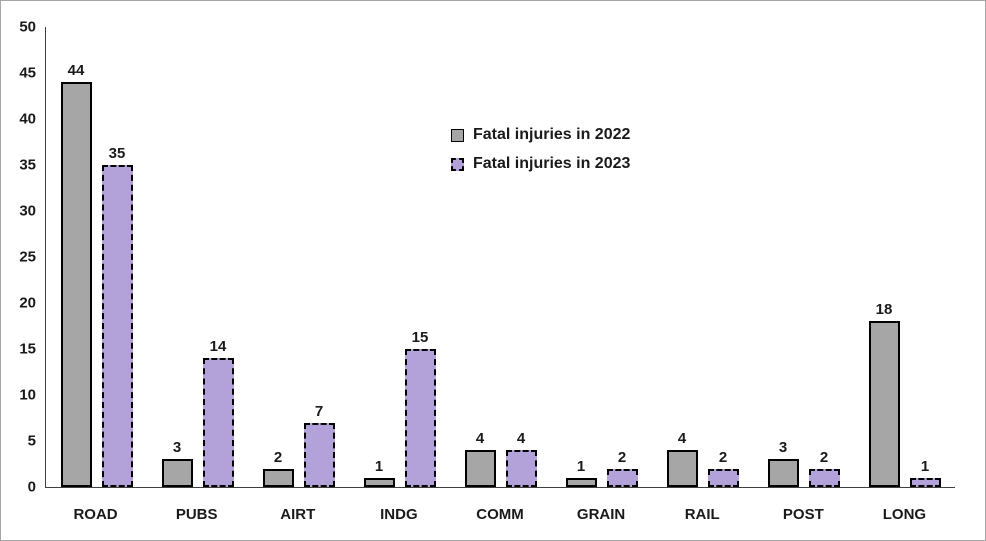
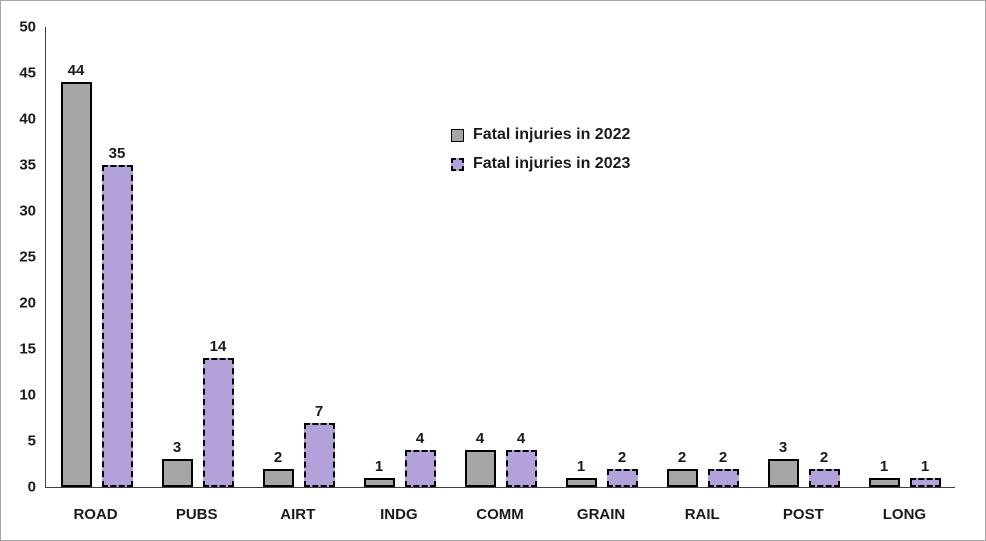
Fatal injuries in 2023/INDG: 15 -> 4
Fatal injuries in 2022/RAIL: 4 -> 2
Fatal injuries in 2022/LONG: 18 -> 1
